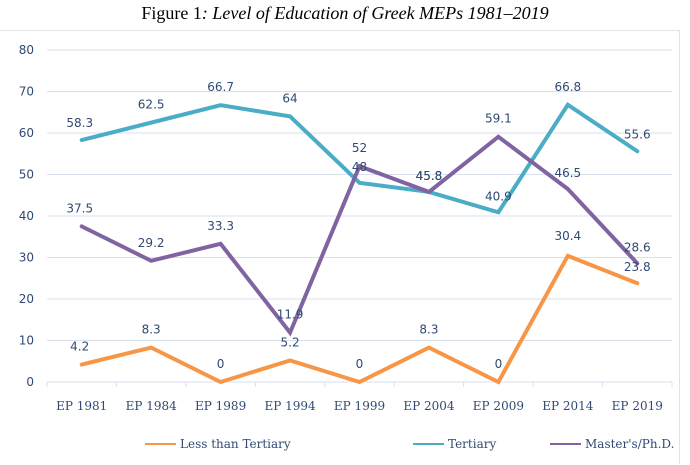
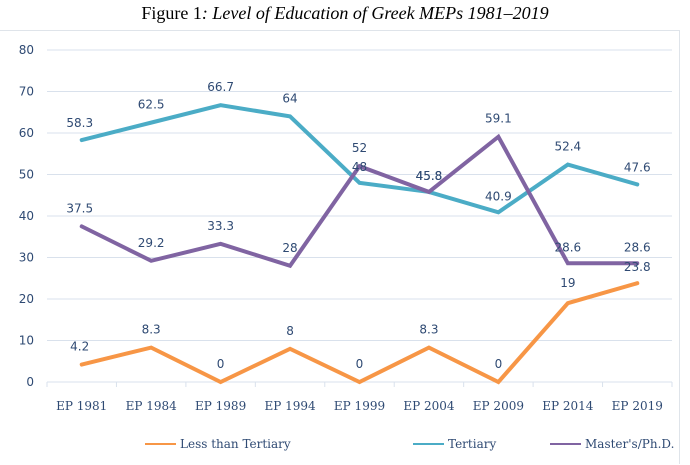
Less than Tertiary/EP 1994: 5.2 -> 8
Master's/Ph.D./EP 1994: 11.9 -> 28
Less than Tertiary/EP 2014: 30.4 -> 19
Tertiary/EP 2014: 66.8 -> 52.4
Master's/Ph.D./EP 2014: 46.5 -> 28.6
Tertiary/EP 2019: 55.6 -> 47.6
